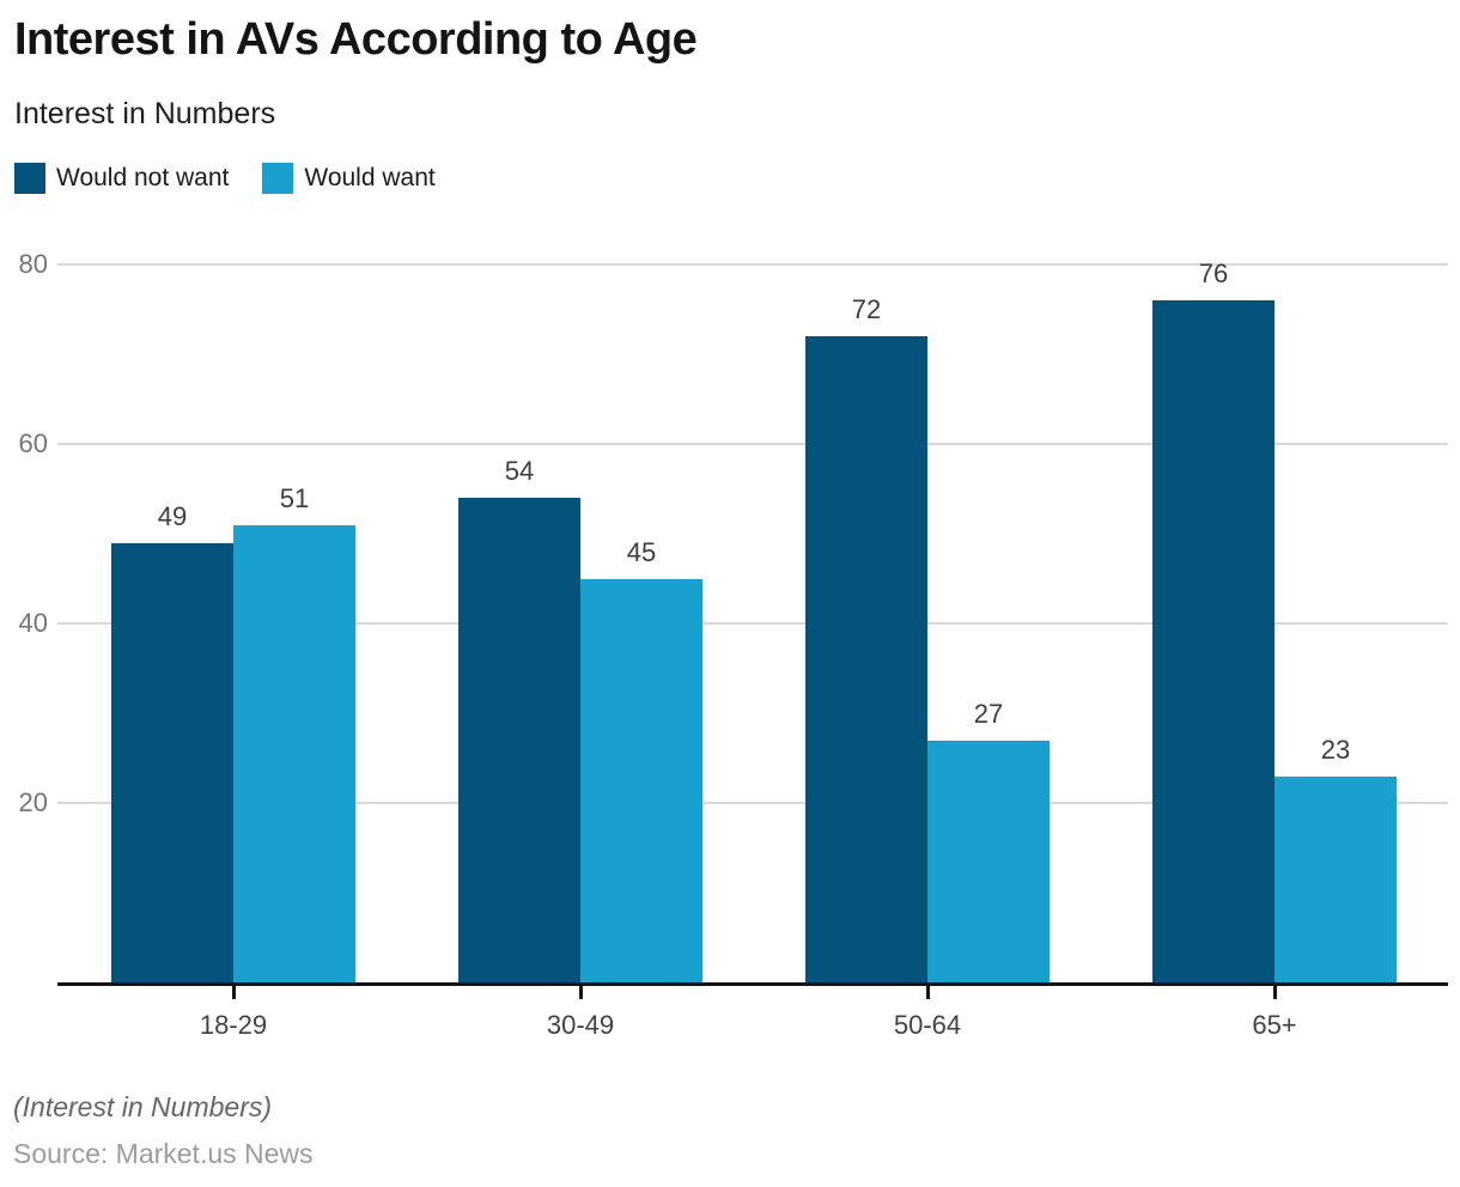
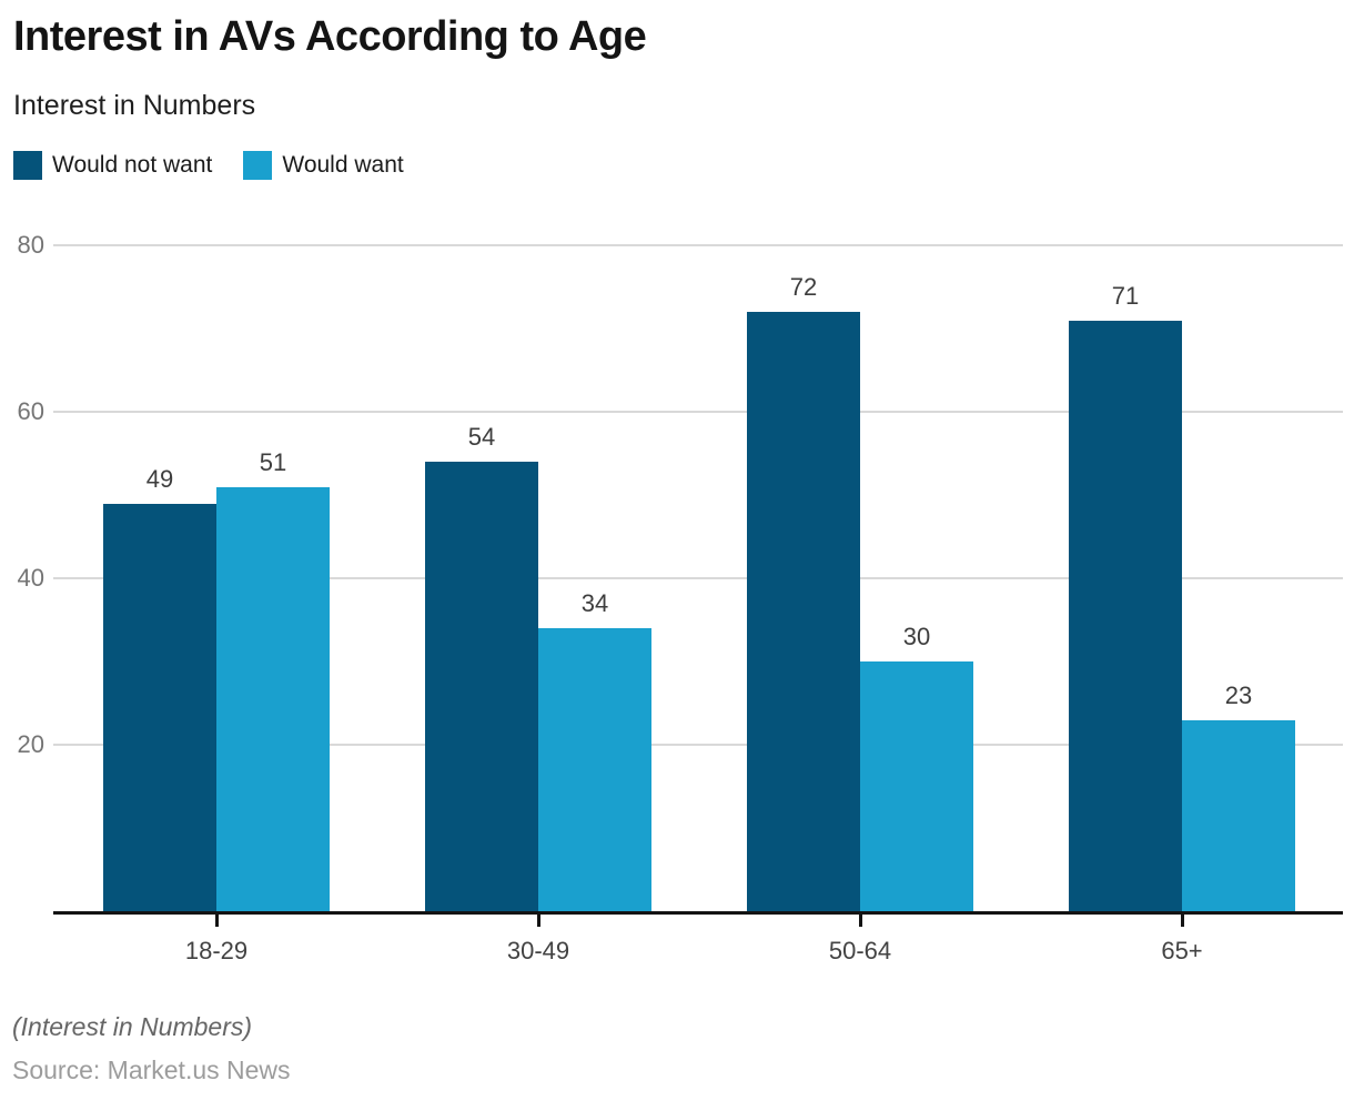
Would want/30-49: 45 -> 34
Would want/50-64: 27 -> 30
Would not want/65+: 76 -> 71
